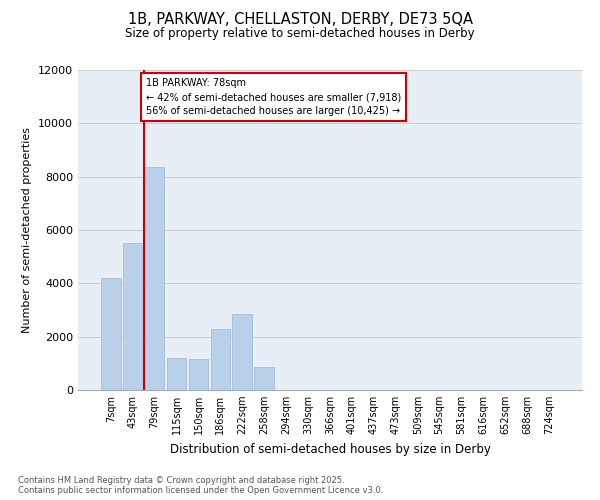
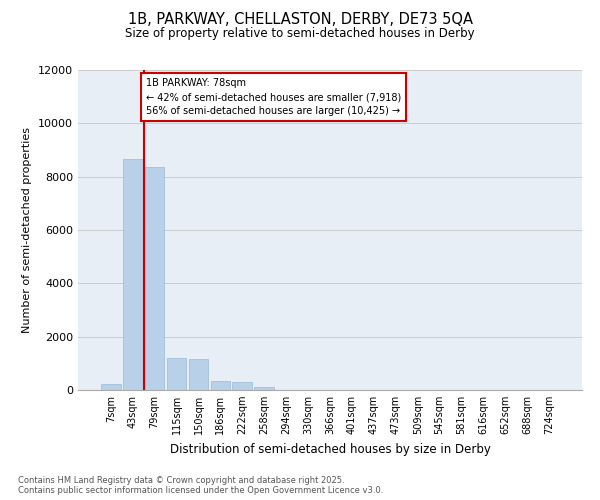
7sqm: 4200 -> 220
43sqm: 5500 -> 8650
186sqm: 2300 -> 350
222sqm: 2850 -> 300
258sqm: 850 -> 120
